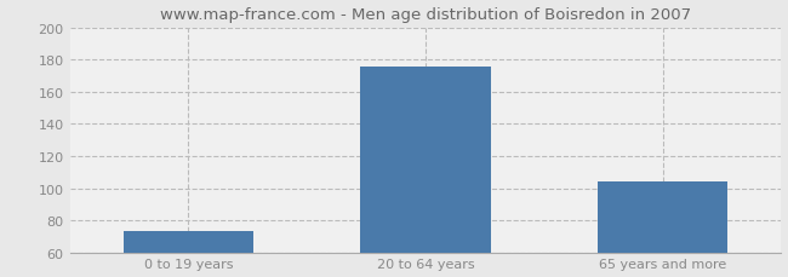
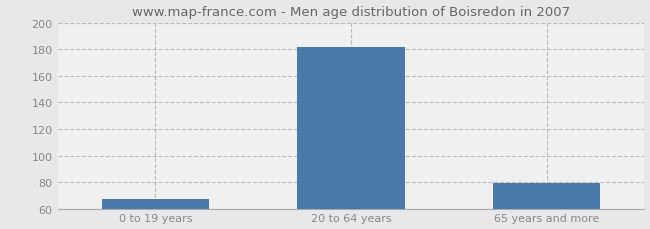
0 to 19 years: 73 -> 67
20 to 64 years: 176 -> 182
65 years and more: 104 -> 79
